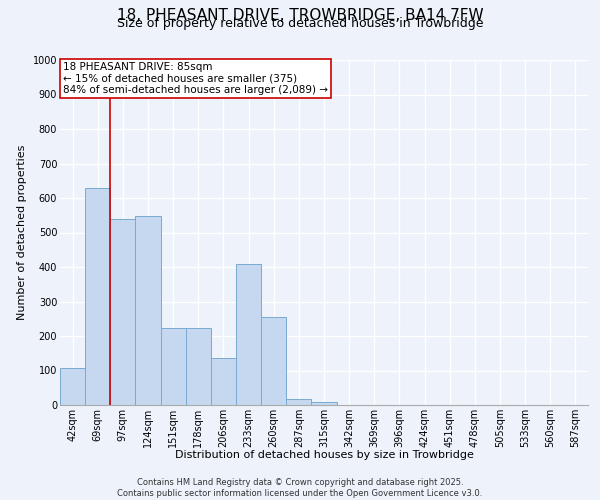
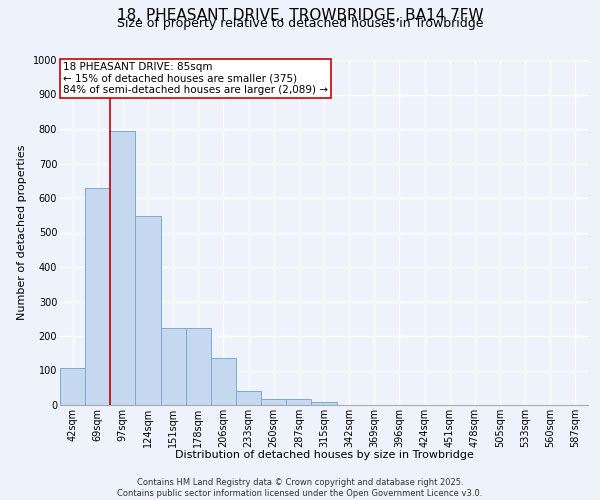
97sqm: 540 -> 795
233sqm: 410 -> 42
260sqm: 255 -> 17
